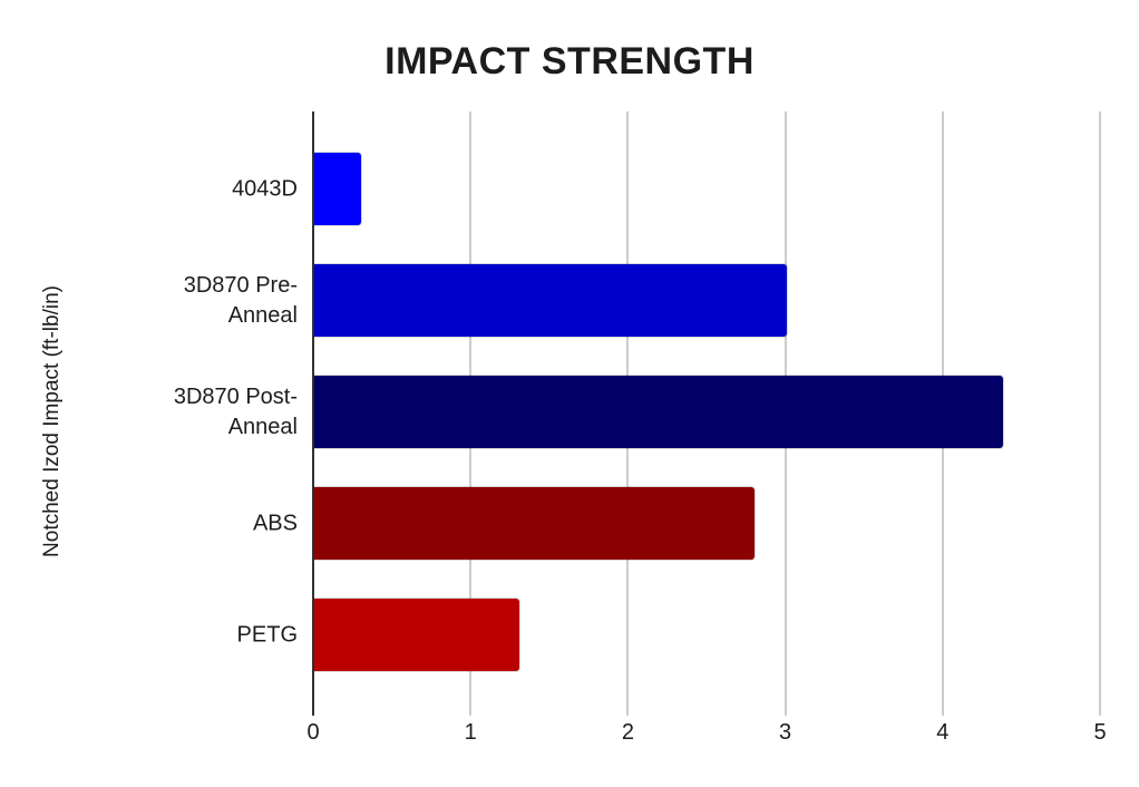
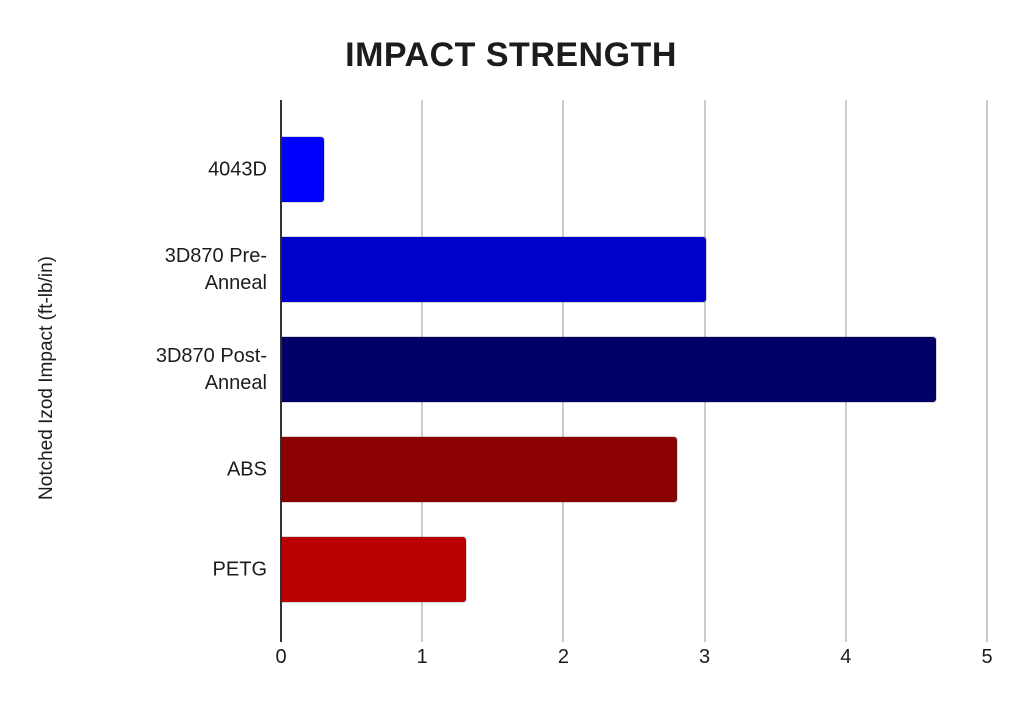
3D870 Post-Anneal: 4.38 -> 4.63
